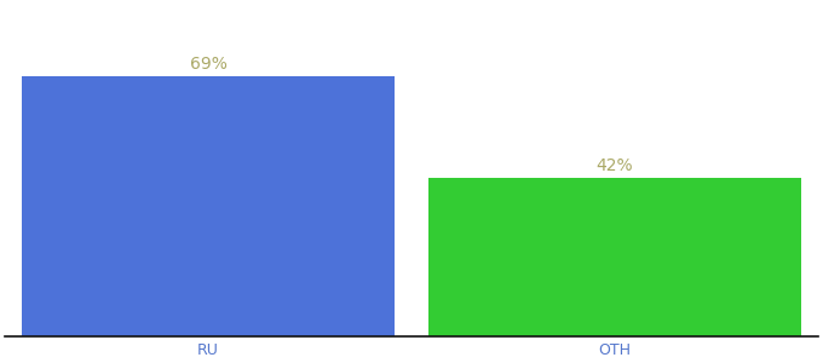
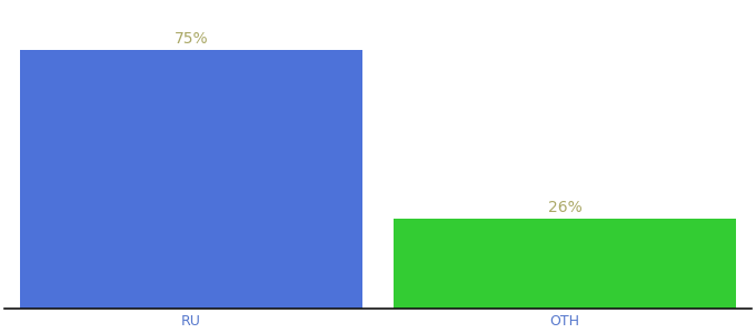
RU: 69% -> 75%
OTH: 42% -> 26%
